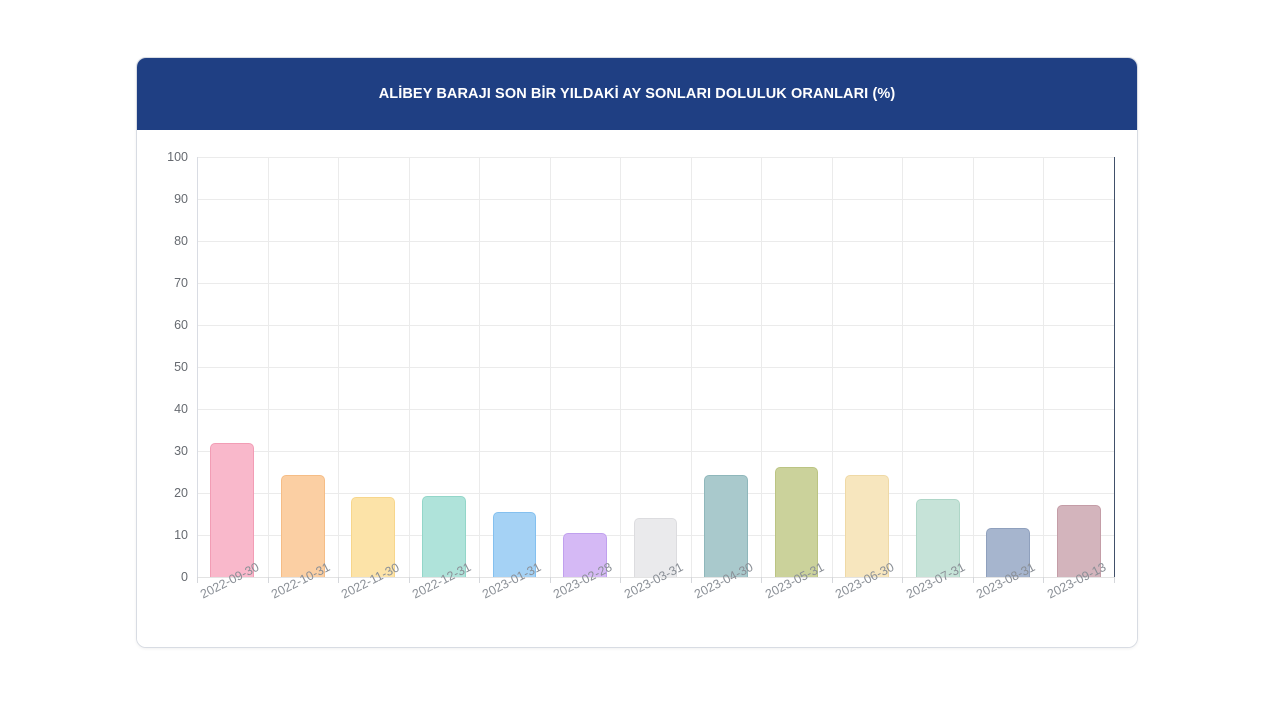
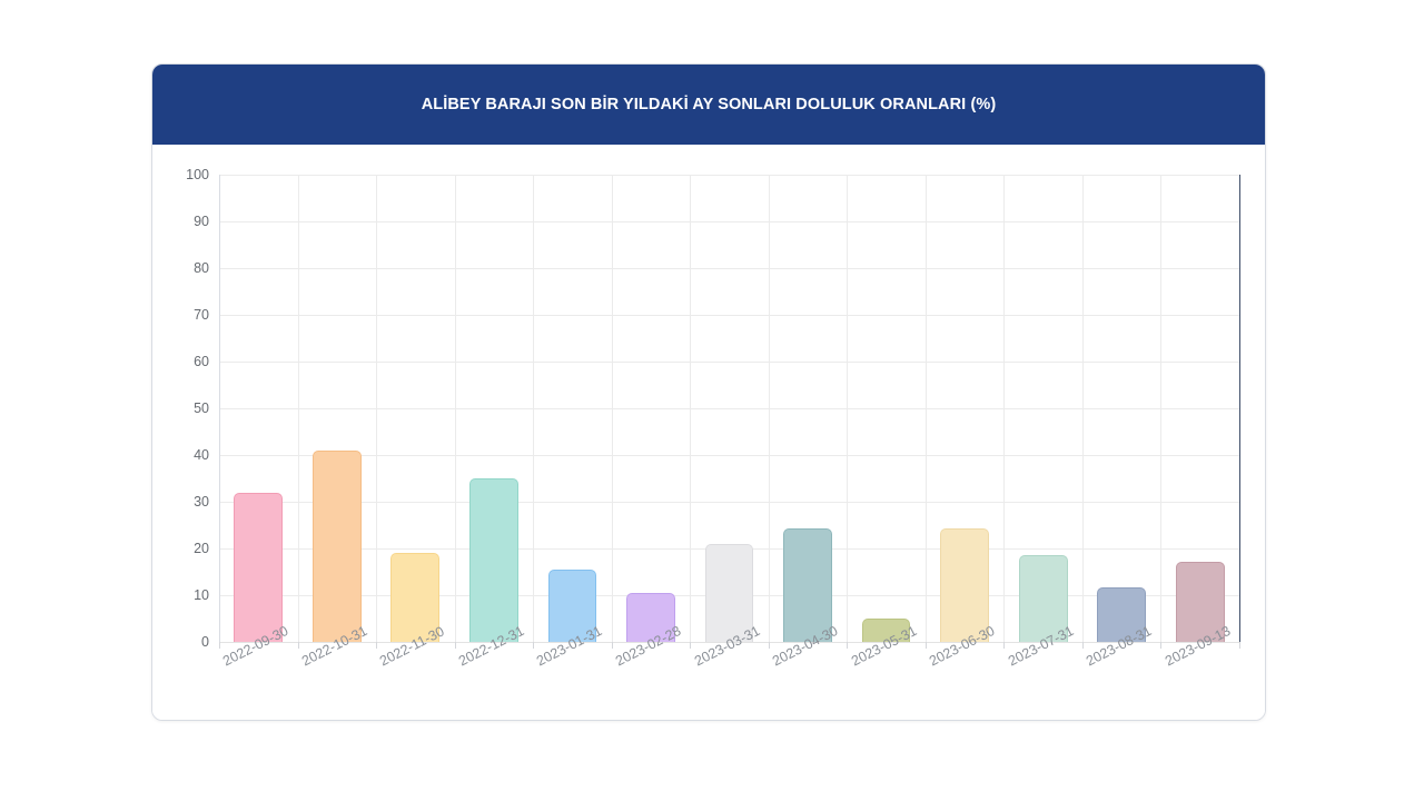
2022-10-31: 24 -> 41
2022-12-31: 19 -> 35
2023-03-31: 14 -> 21
2023-05-31: 26 -> 5
